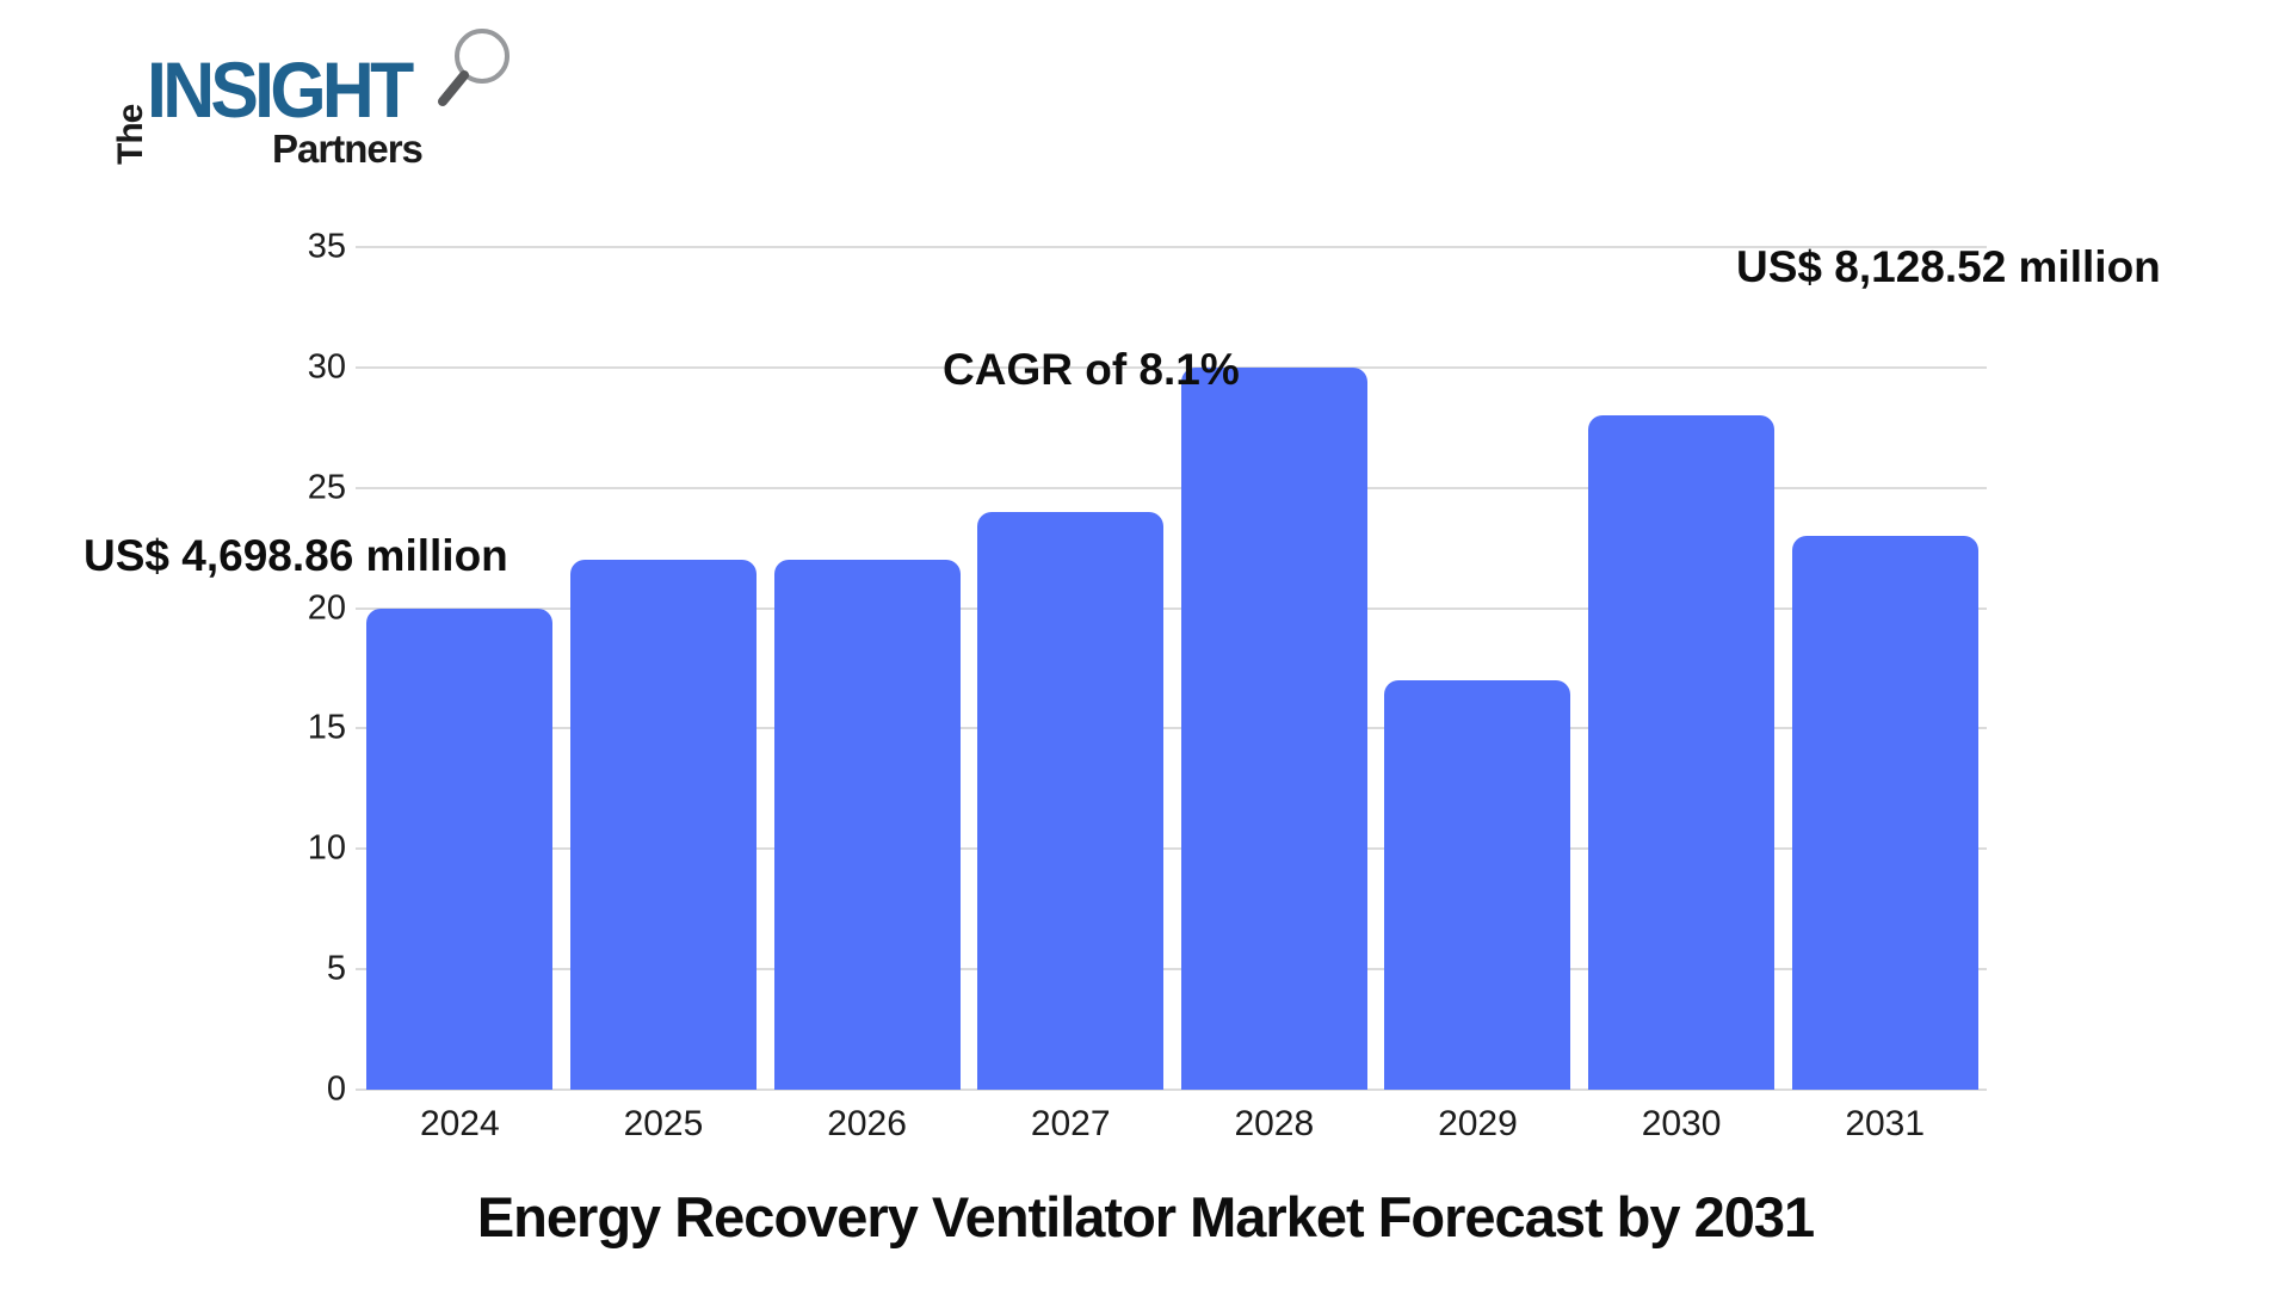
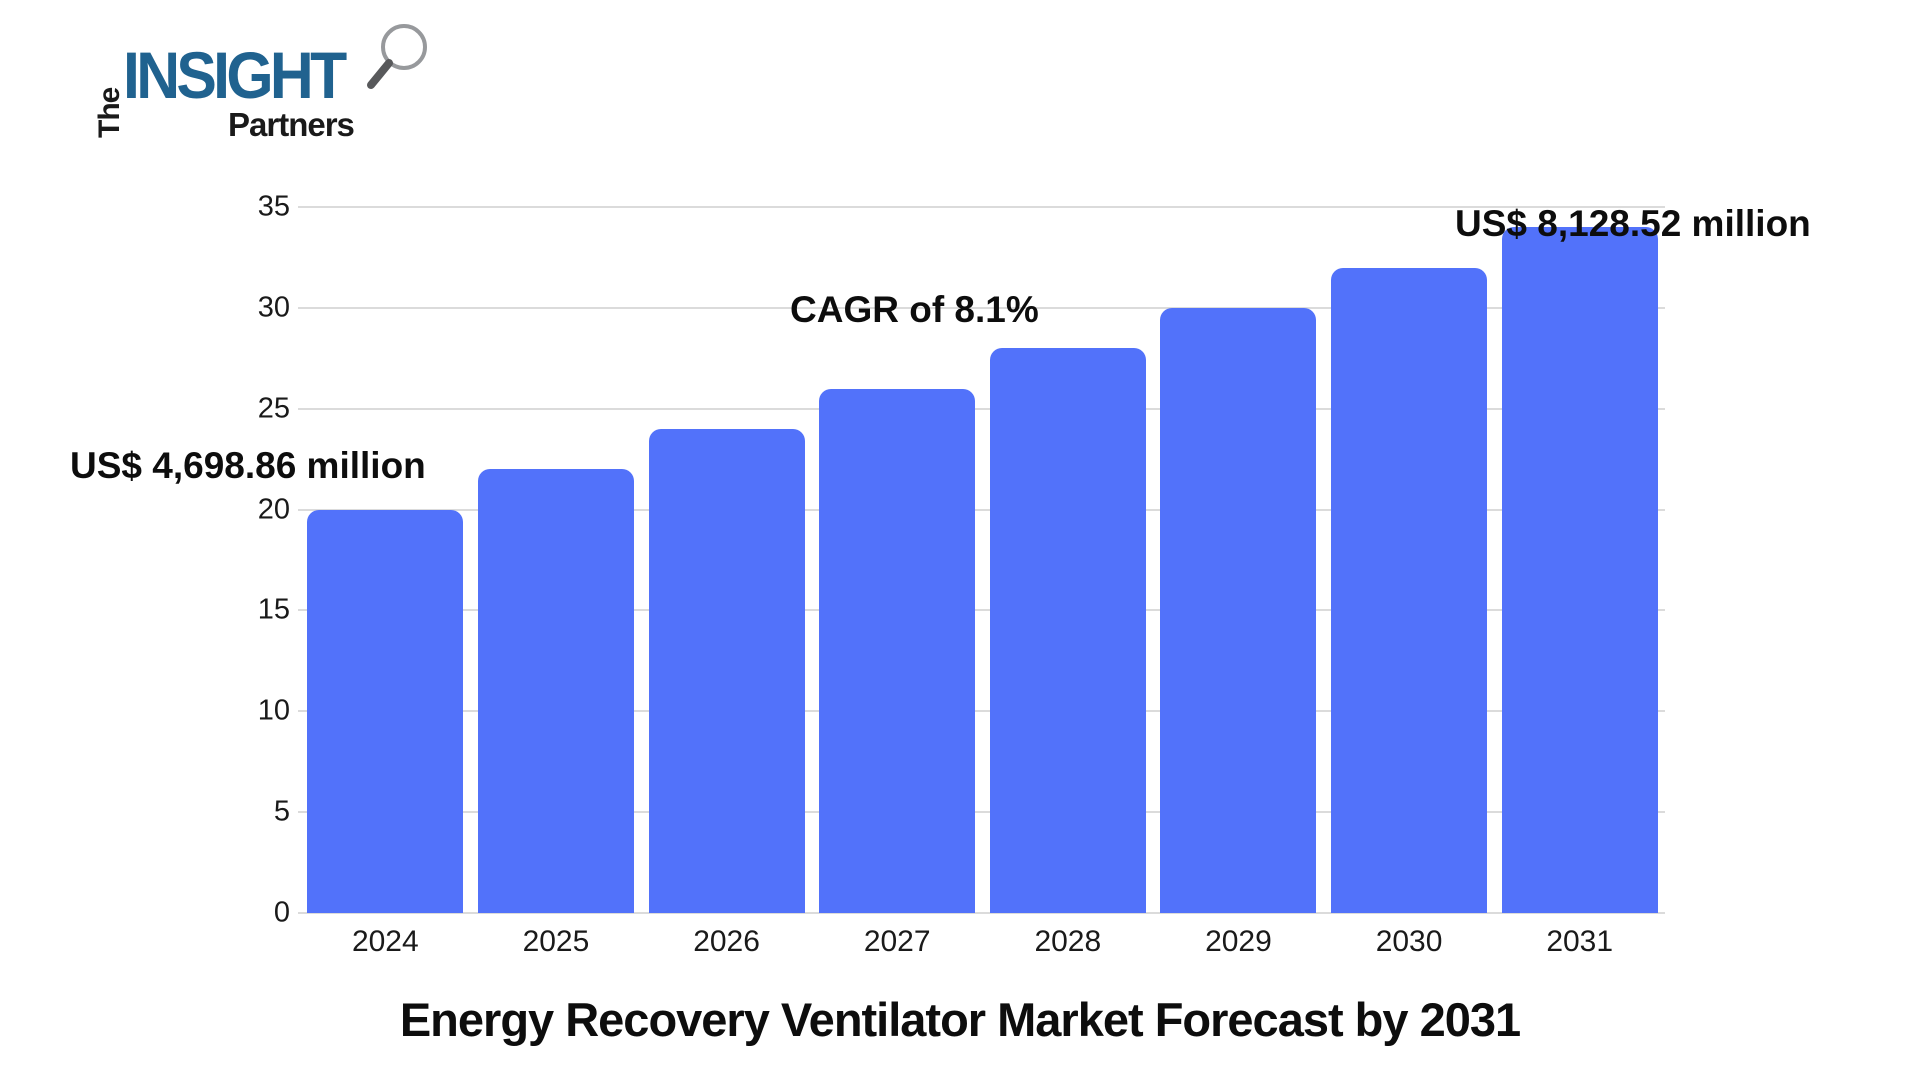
2026: 22 -> 24
2027: 24 -> 26
2028: 30 -> 28
2029: 17 -> 30
2030: 28 -> 32
2031: 23 -> 34
